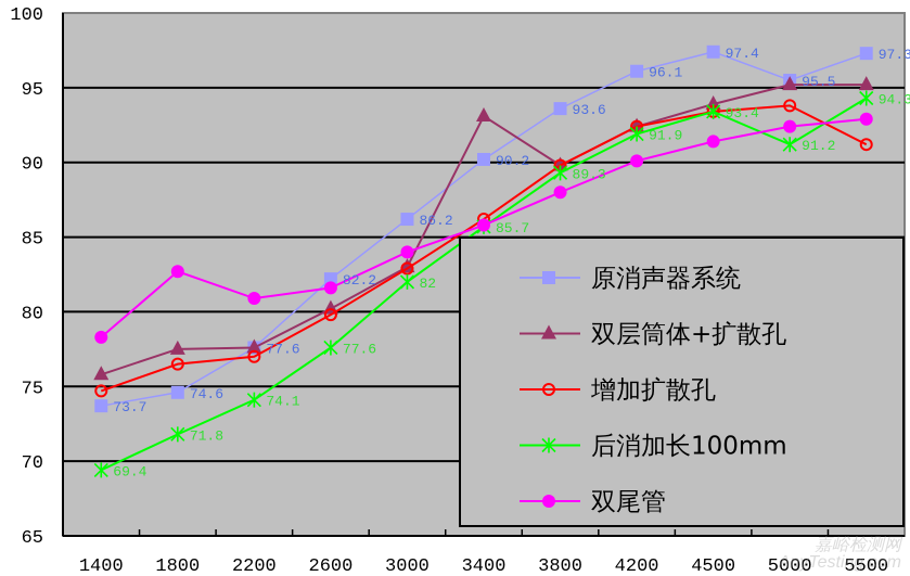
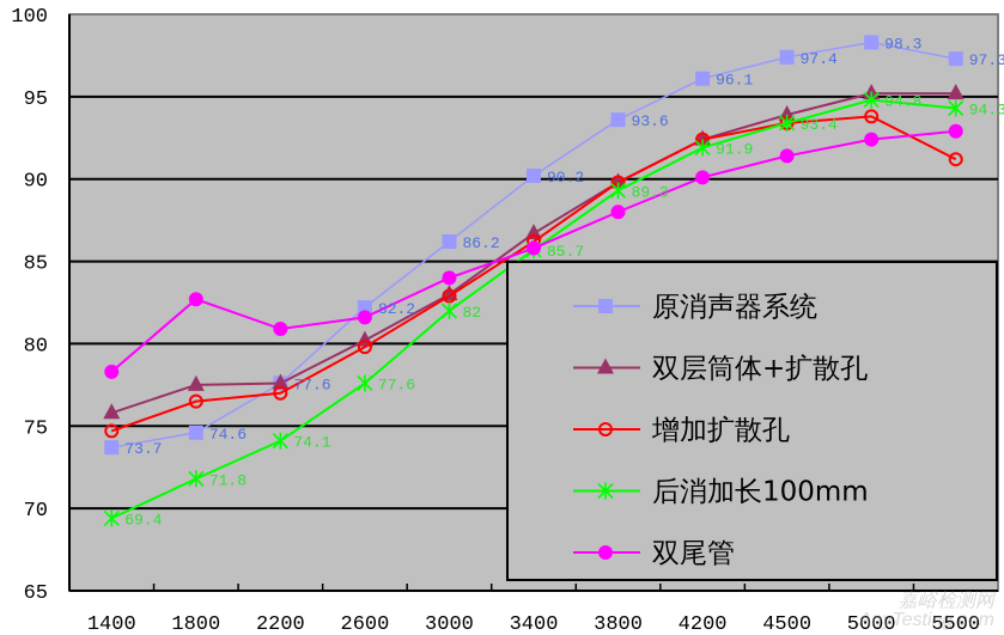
双层筒体+扩散孔/3400: 93.1 -> 86.7
原消声器系统/5000: 95.5 -> 98.3
后消加长100mm/5000: 91.2 -> 94.8
